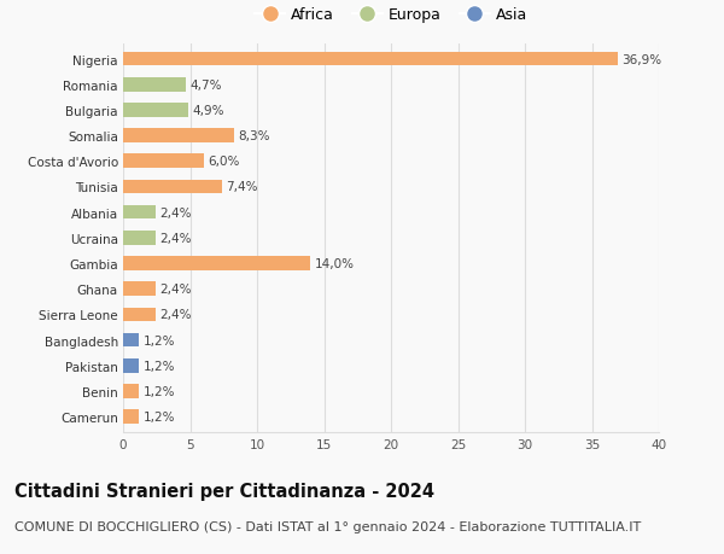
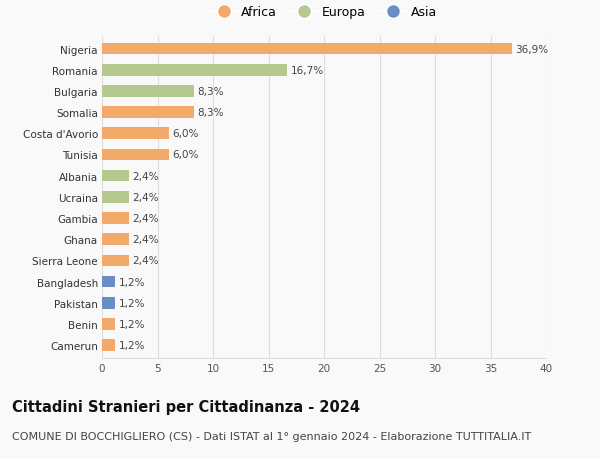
Romania: 4,7% -> 16,7%
Bulgaria: 4,9% -> 8,3%
Tunisia: 7,4% -> 6,0%
Gambia: 14,0% -> 2,4%
